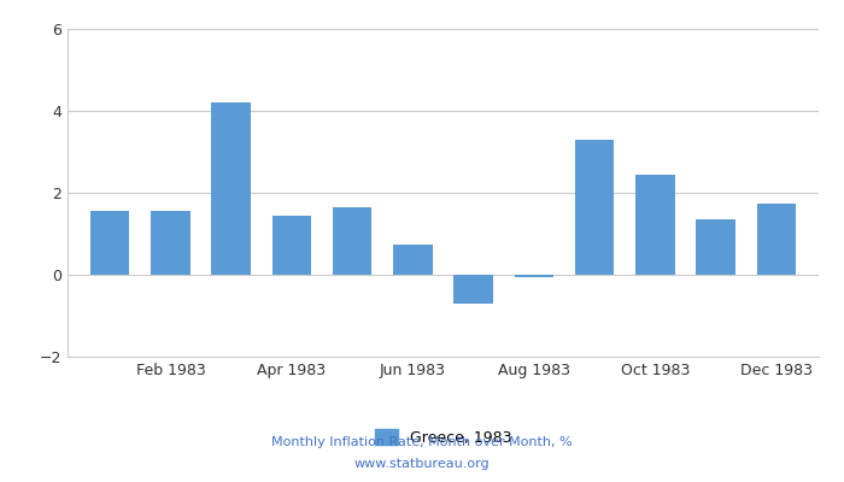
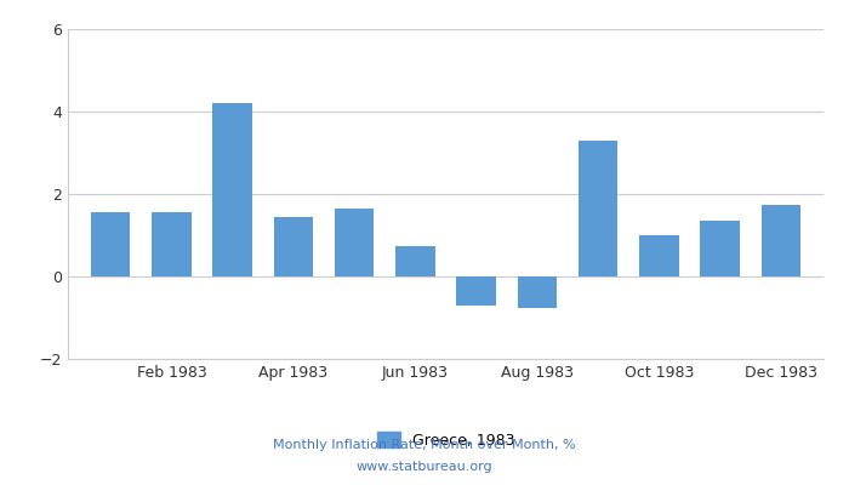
Aug 1983: -0.05 -> -0.75
Oct 1983: 2.45 -> 1.00
